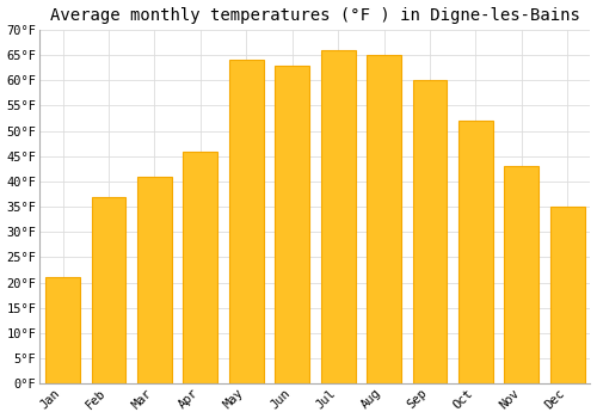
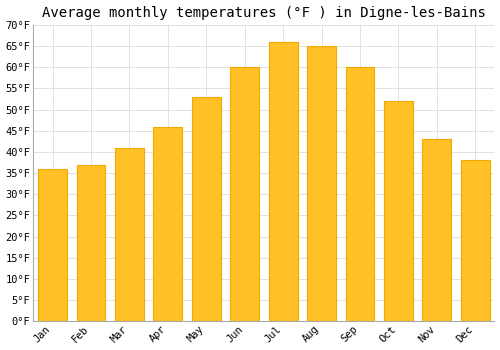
Jan: 21°F -> 36°F
May: 64°F -> 53°F
Jun: 63°F -> 60°F
Dec: 35°F -> 38°F
